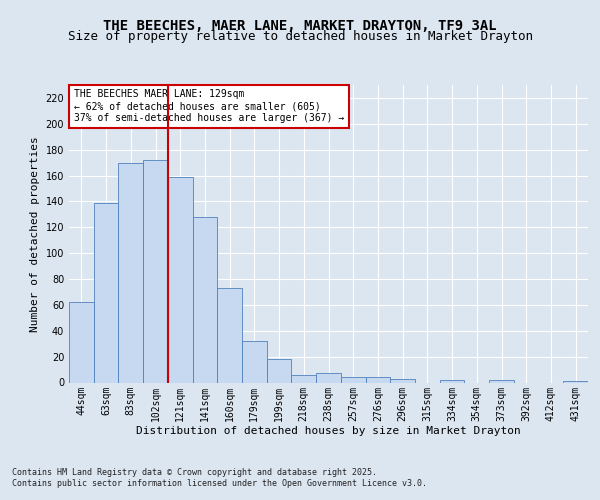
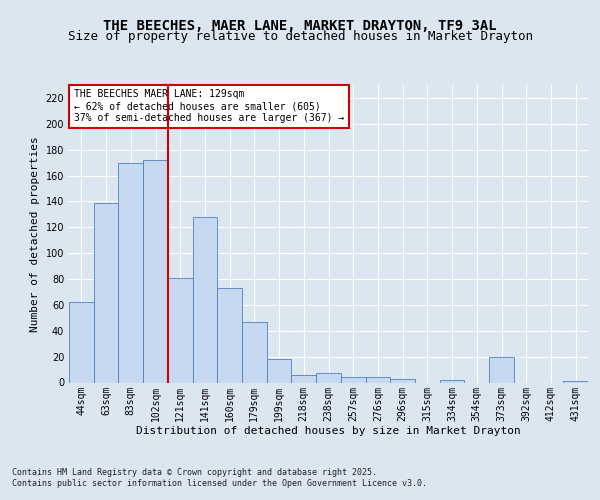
121sqm: 159 -> 81
179sqm: 32 -> 47
373sqm: 2 -> 20
